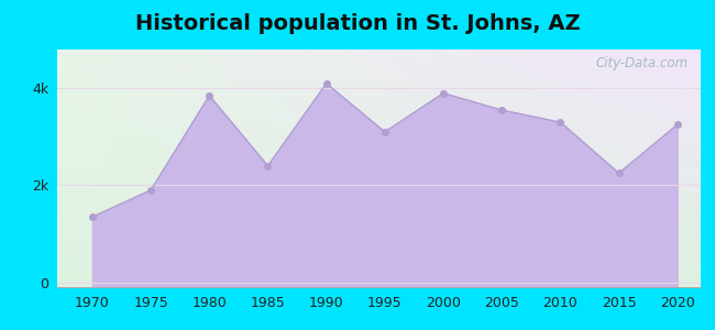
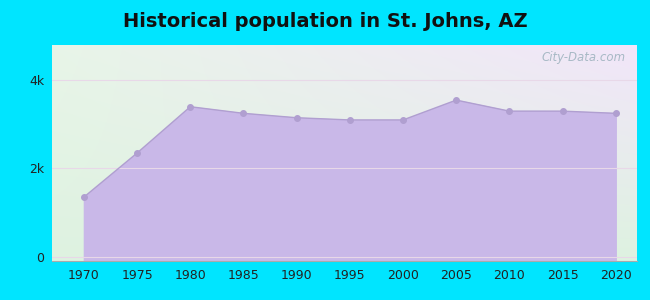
1975: 1.90k -> 2.35k
1980: 3.85k -> 3.40k
1985: 2.40k -> 3.25k
1990: 4.10k -> 3.15k
2000: 3.90k -> 3.10k
2015: 2.25k -> 3.30k
